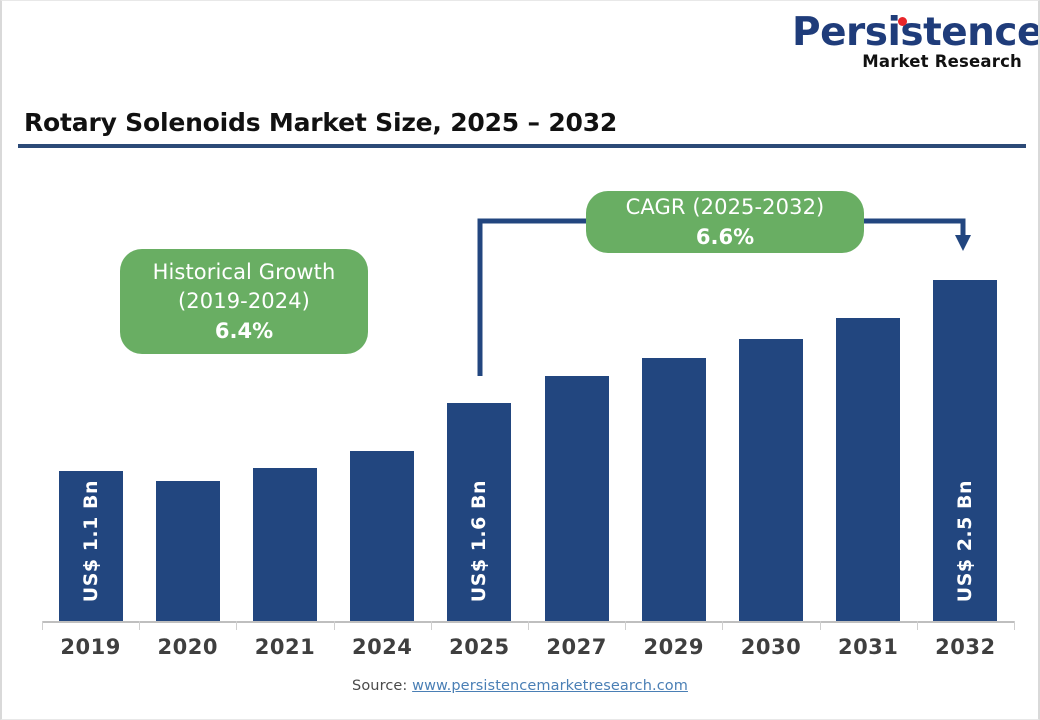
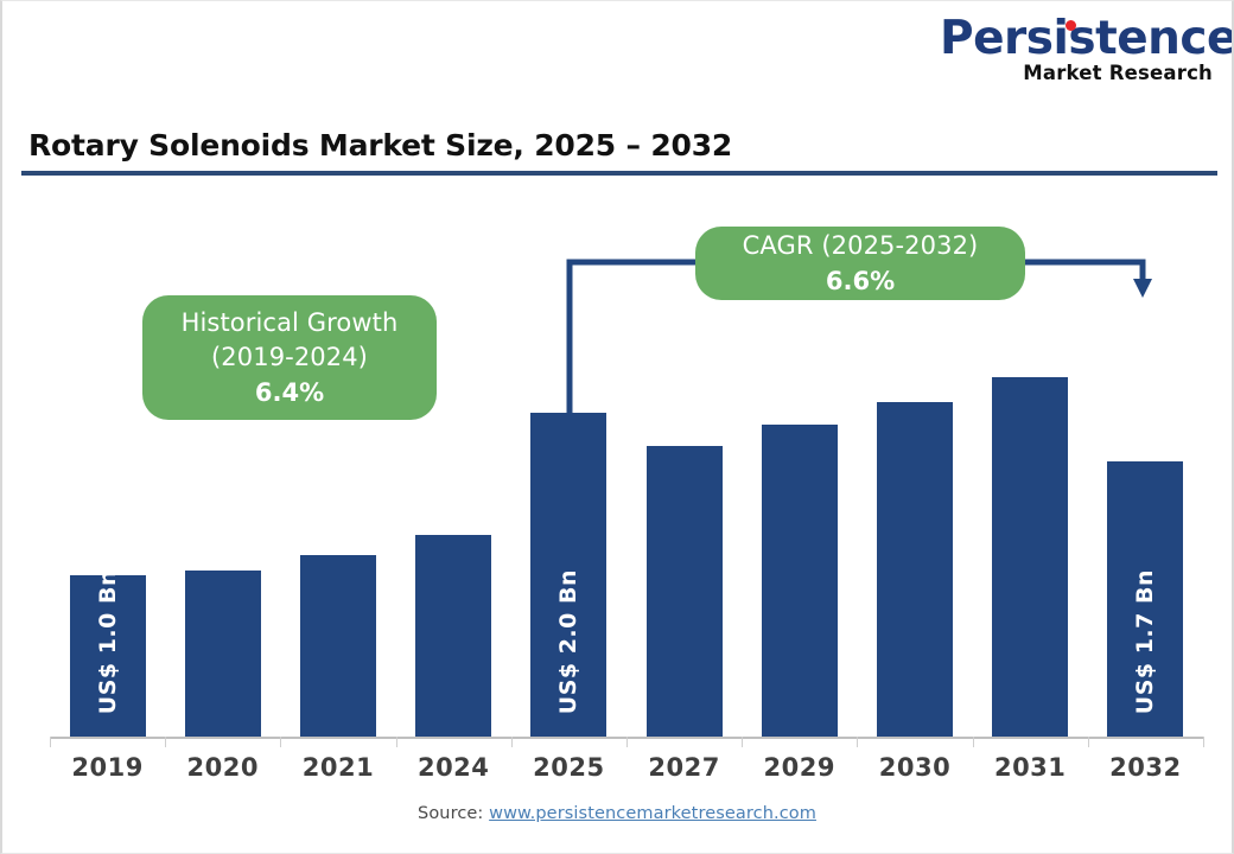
2019: 1.1 -> 1.0
2025: 1.6 -> 2.0
2032: 2.5 -> 1.7
